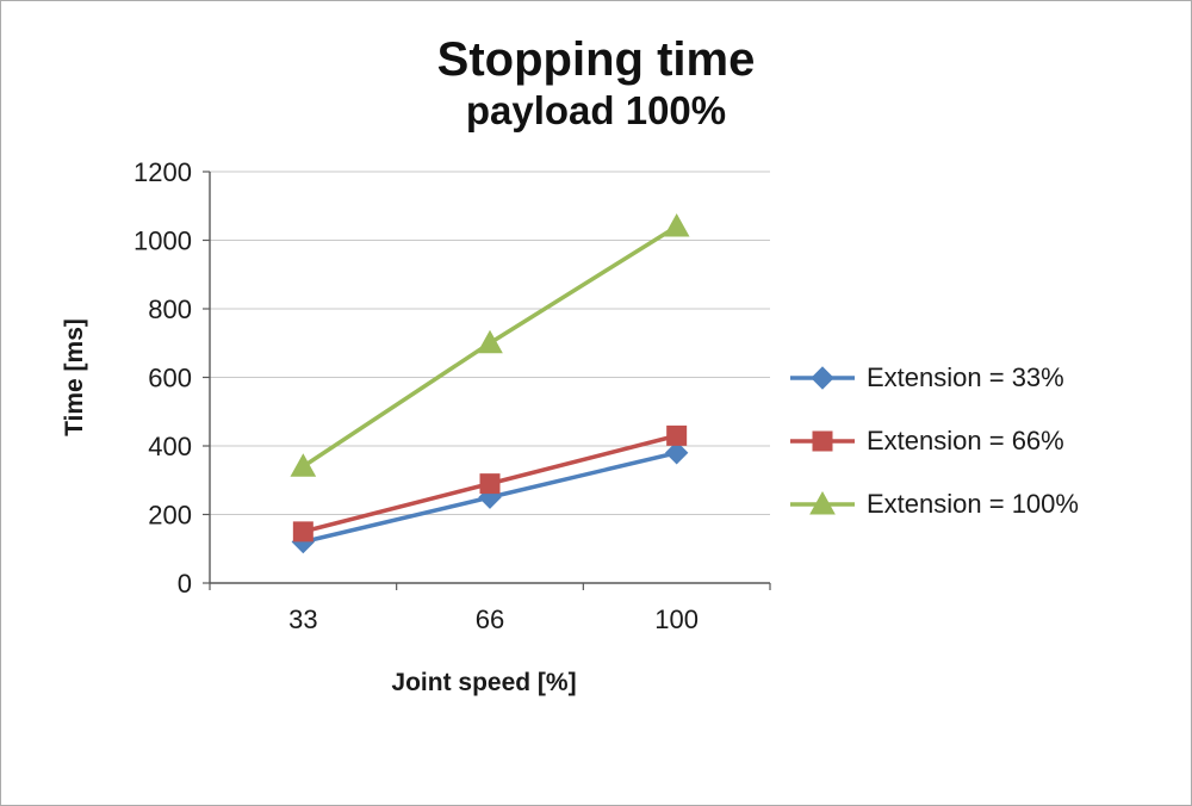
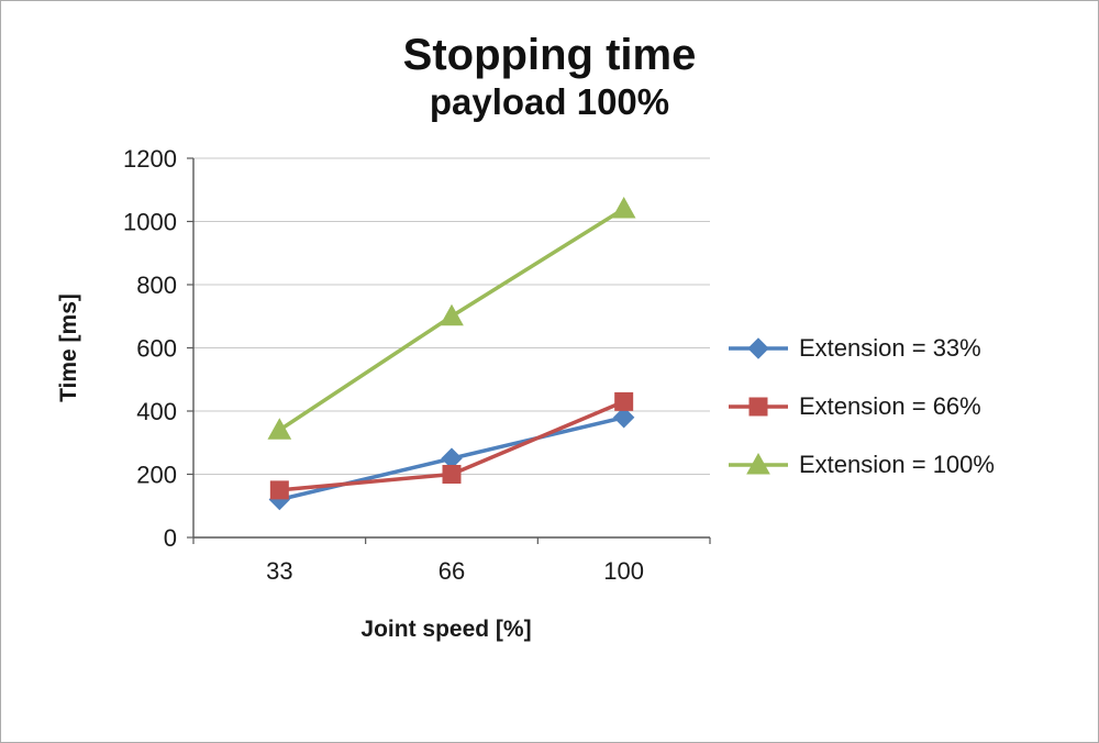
Extension = 66%/66: 290 -> 200
